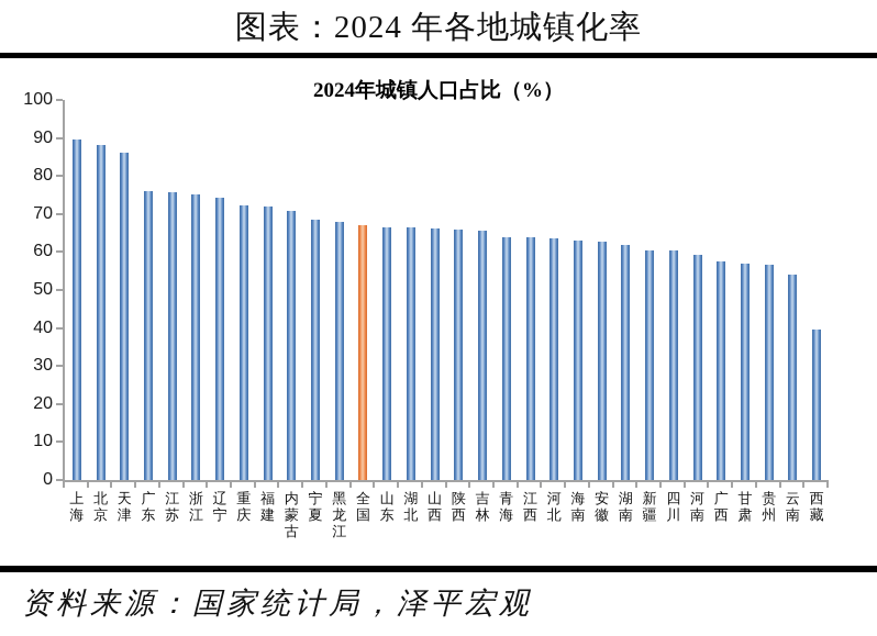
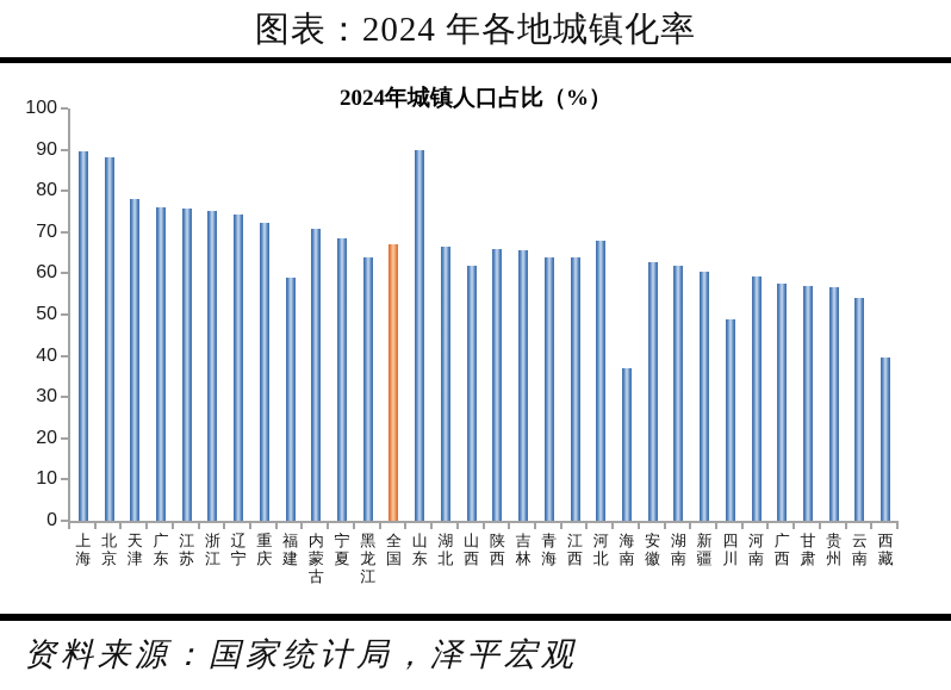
天津: 86 -> 78
福建: 72 -> 59
黑龙江: 68 -> 64
山东: 66 -> 90
山西: 66 -> 62
河北: 64 -> 68
海南: 63 -> 37
四川: 60 -> 49
